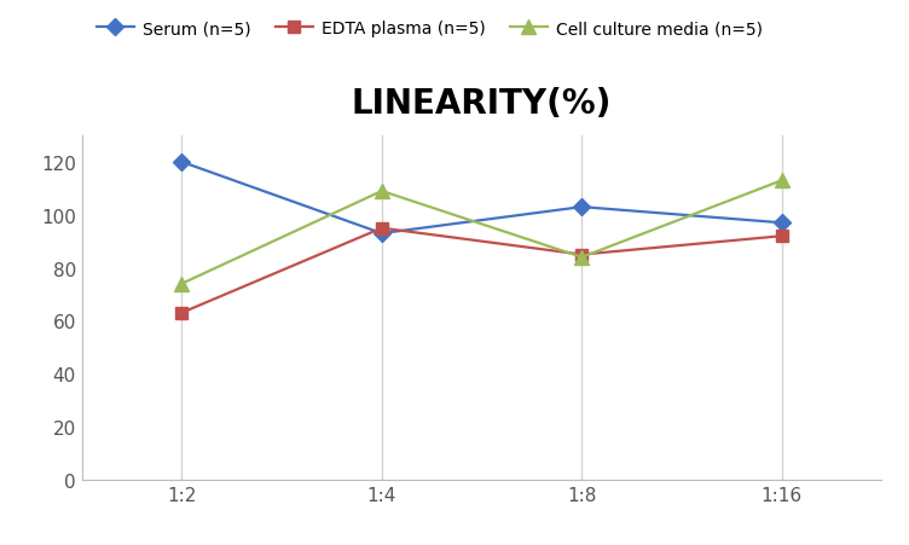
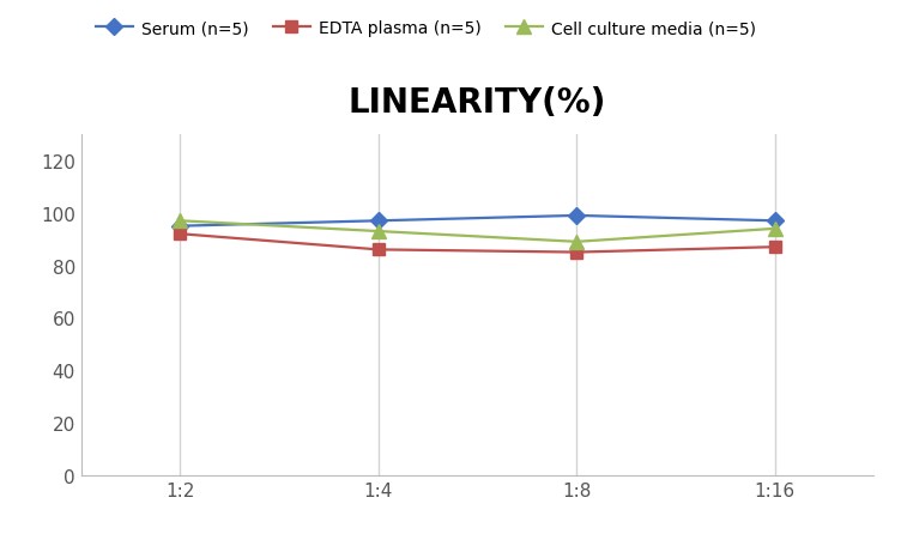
Serum (n=5)/1:2: 120 -> 95
EDTA plasma (n=5)/1:2: 63 -> 92
Cell culture media (n=5)/1:2: 74 -> 97
Serum (n=5)/1:4: 93 -> 97
EDTA plasma (n=5)/1:4: 95 -> 86
Cell culture media (n=5)/1:4: 109 -> 93
Serum (n=5)/1:8: 103 -> 99
Cell culture media (n=5)/1:8: 84 -> 89
EDTA plasma (n=5)/1:16: 92 -> 87
Cell culture media (n=5)/1:16: 113 -> 94
